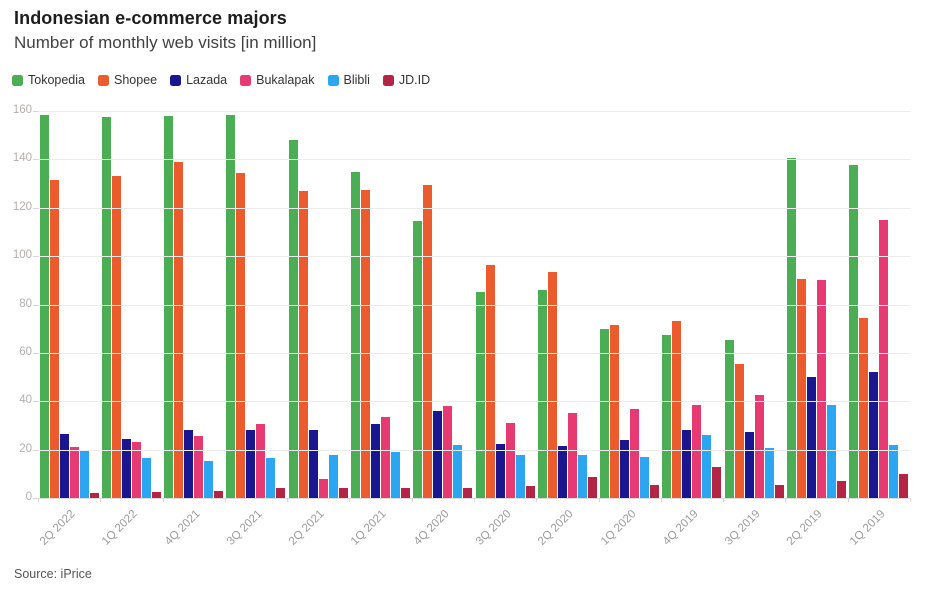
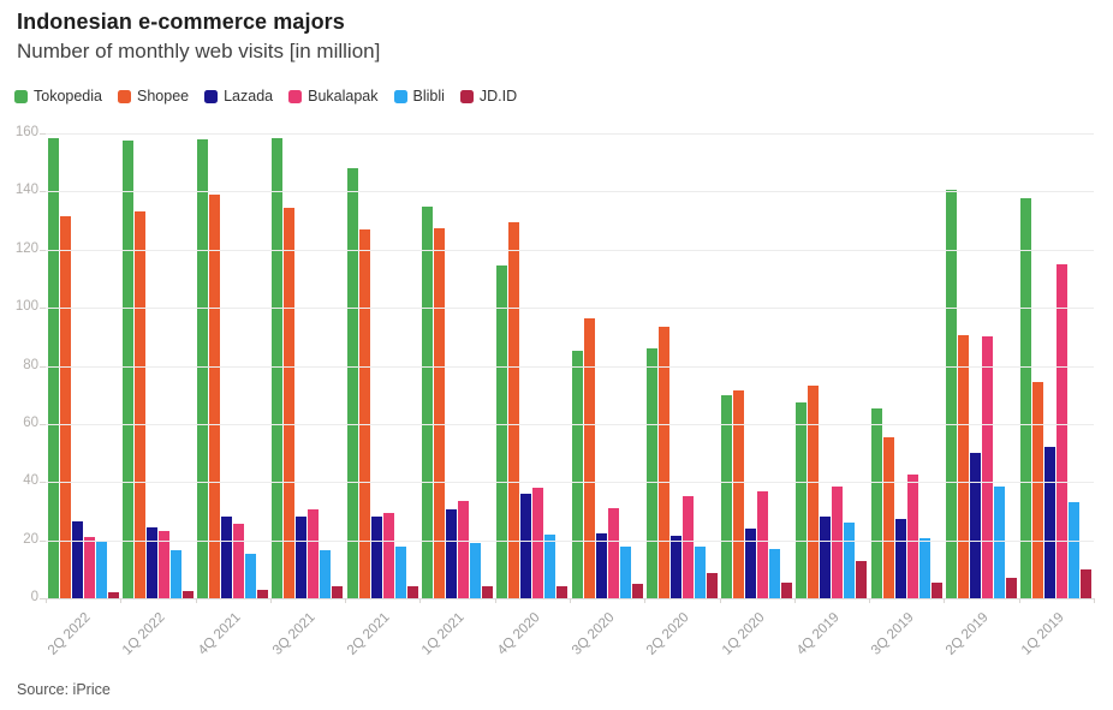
Bukalapak/2Q 2021: 8 -> 30
Blibli/1Q 2019: 22 -> 33
